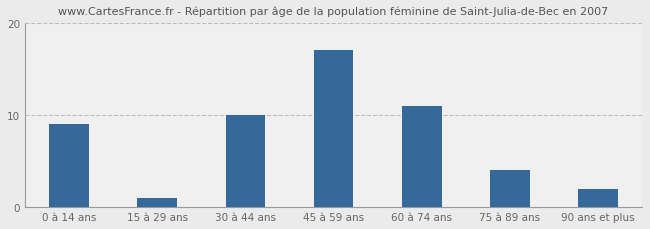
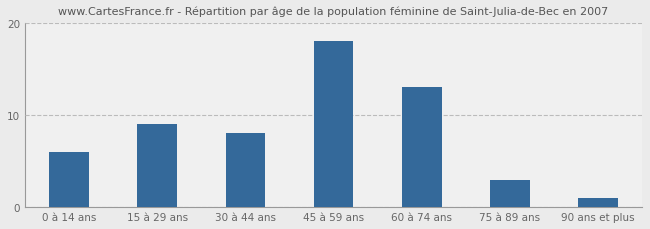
0 à 14 ans: 9 -> 6
15 à 29 ans: 1 -> 9
30 à 44 ans: 10 -> 8
45 à 59 ans: 17 -> 18
60 à 74 ans: 11 -> 13
75 à 89 ans: 4 -> 3
90 ans et plus: 2 -> 1
